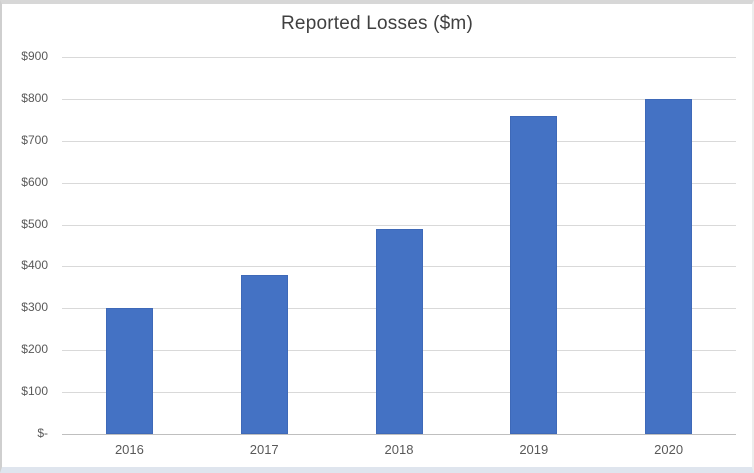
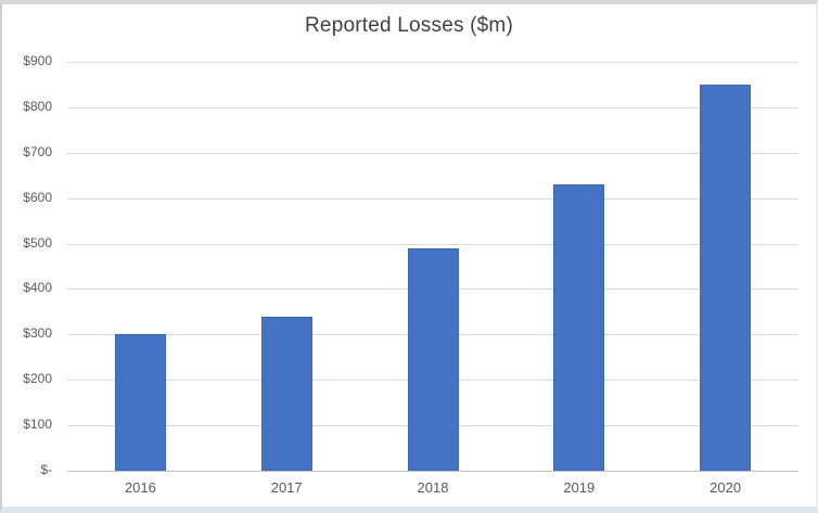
2017: $380 -> $340
2019: $760 -> $630
2020: $800 -> $850
